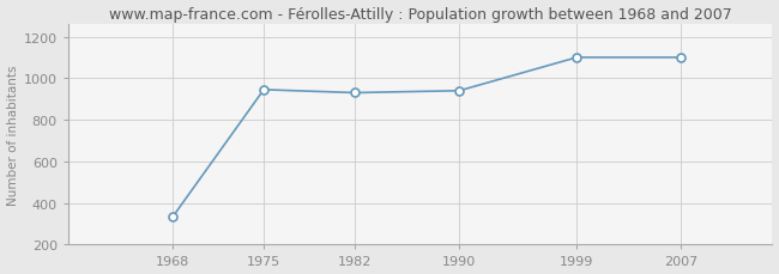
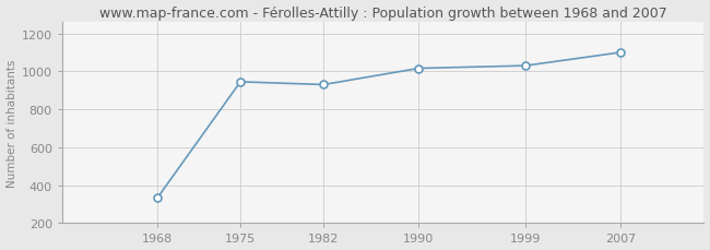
1990: 940 -> 1020
1999: 1100 -> 1030
